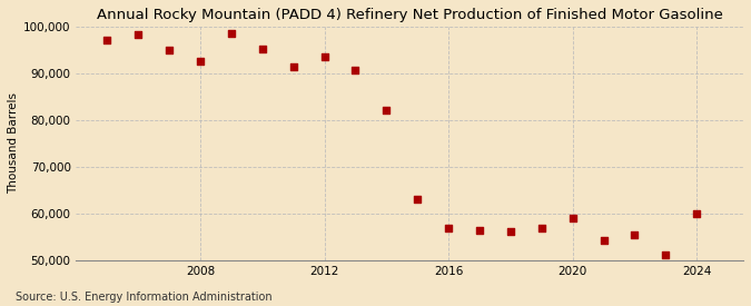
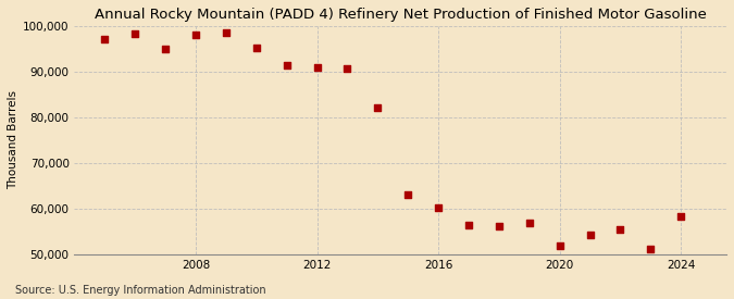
2008: 92,500 -> 98,100
2012: 93,500 -> 91,000
2016: 57,000 -> 60,200
2020: 59,000 -> 52,000
2024: 60,000 -> 58,200
